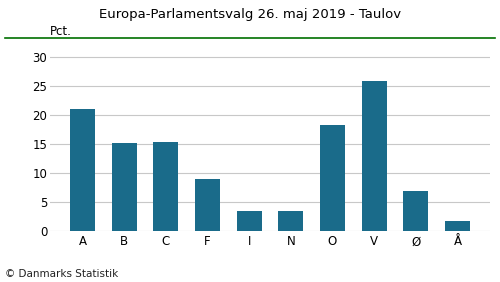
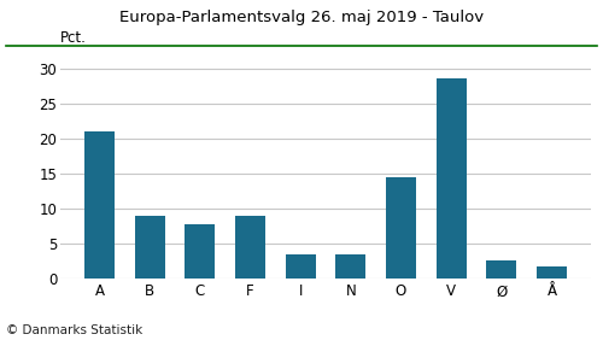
B: 15.2 -> 8.9
C: 15.4 -> 7.7
O: 18.2 -> 14.4
V: 25.8 -> 28.6
Ø: 7.0 -> 2.6
